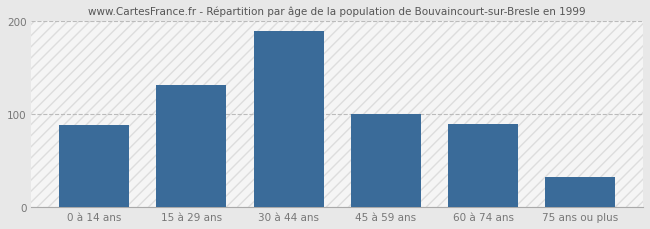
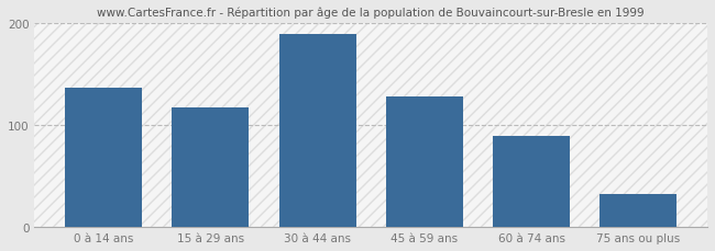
0 à 14 ans: 88 -> 137
15 à 29 ans: 132 -> 117
45 à 59 ans: 100 -> 128
